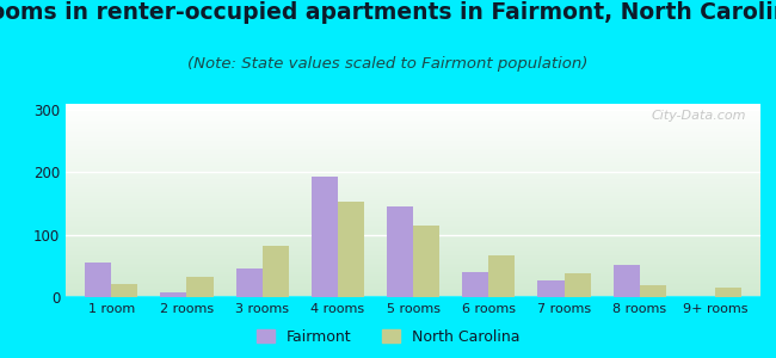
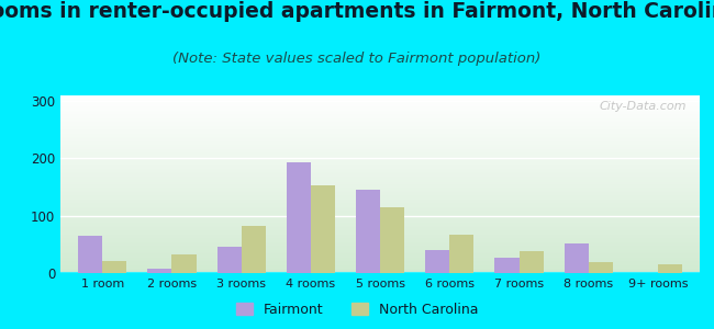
Fairmont/1 room: 55 -> 66
